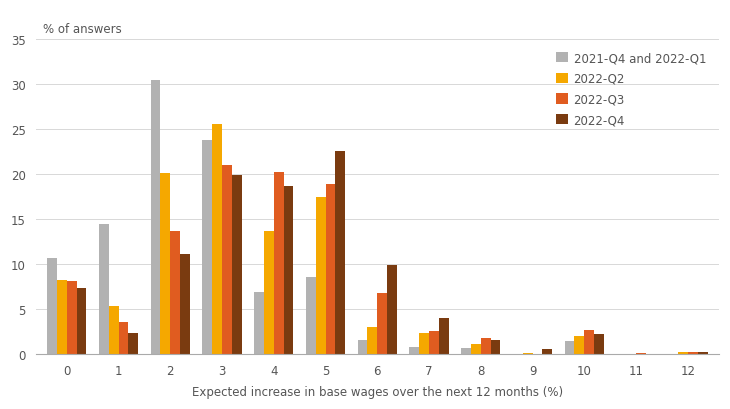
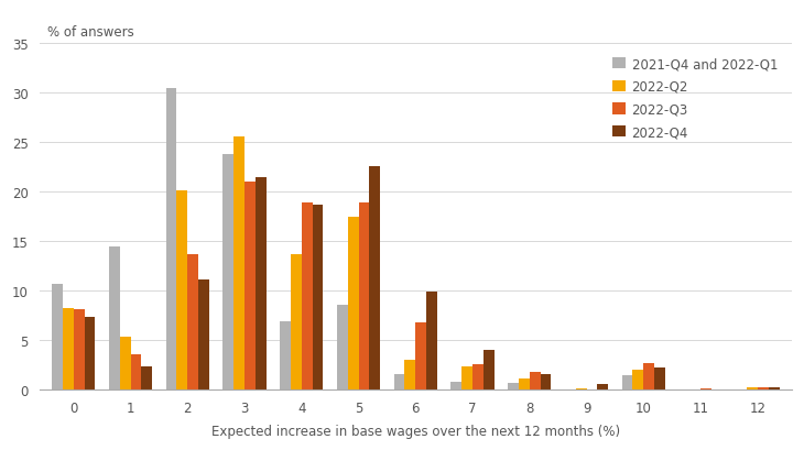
2022-Q4/3: 19.8 -> 21.4
2022-Q3/4: 20.2 -> 18.8
